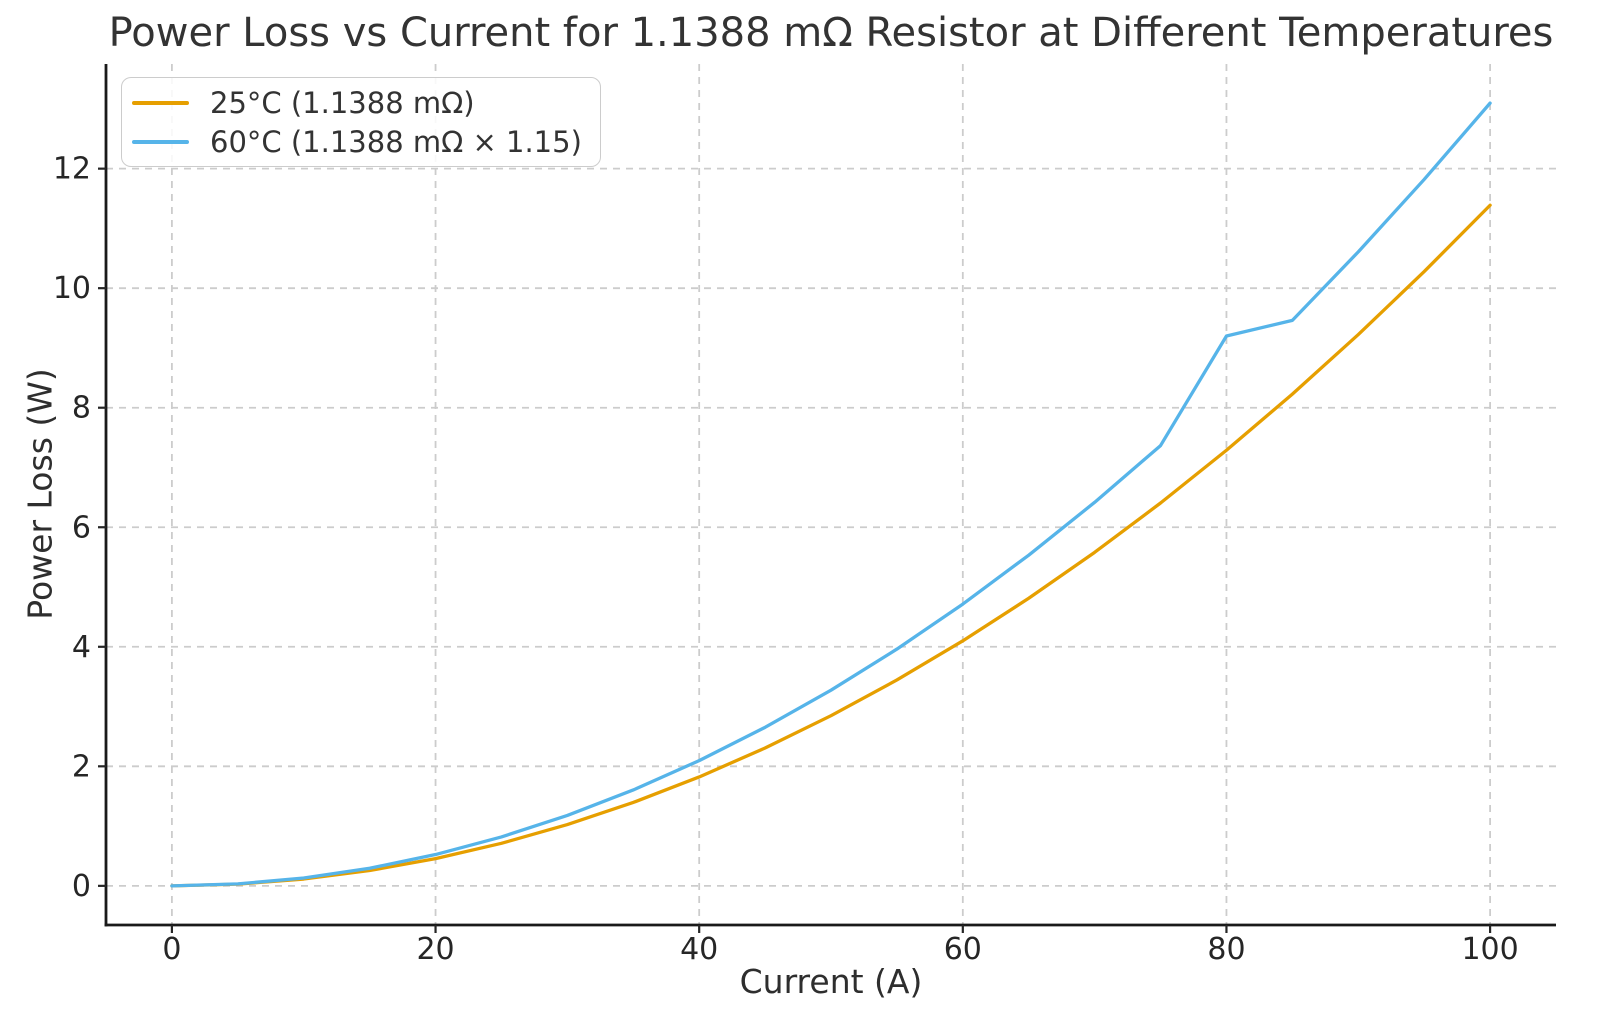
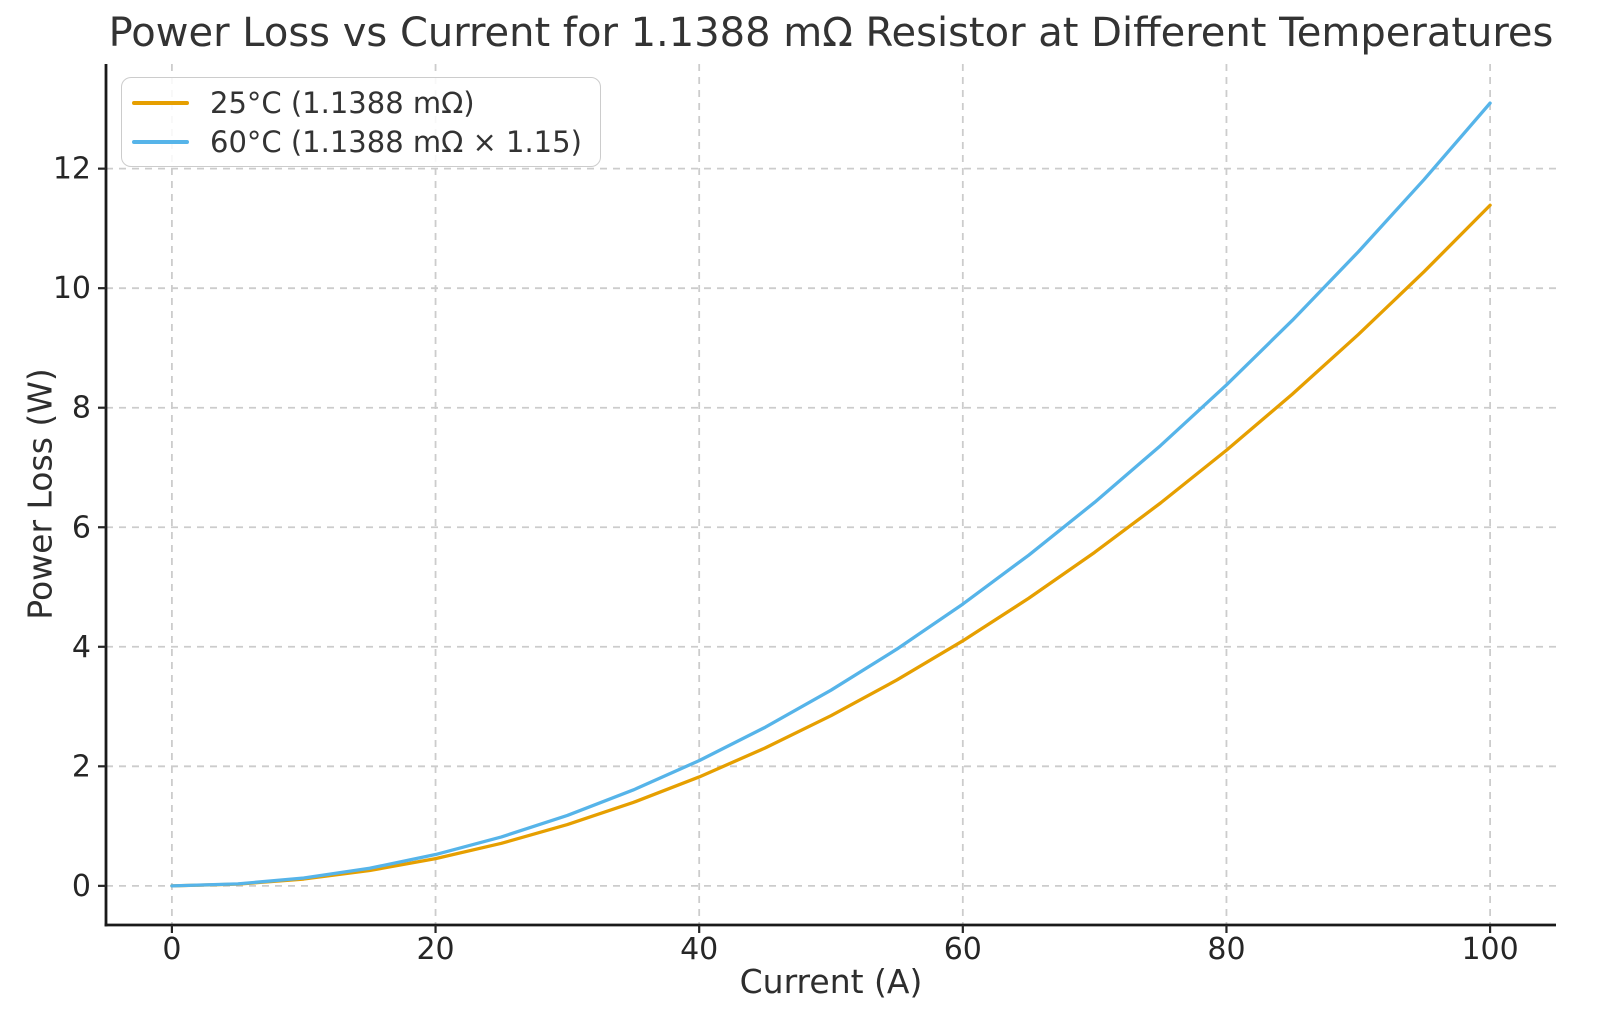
60°C (1.1388 mΩ × 1.15)/80: 9.2 -> 8.4
